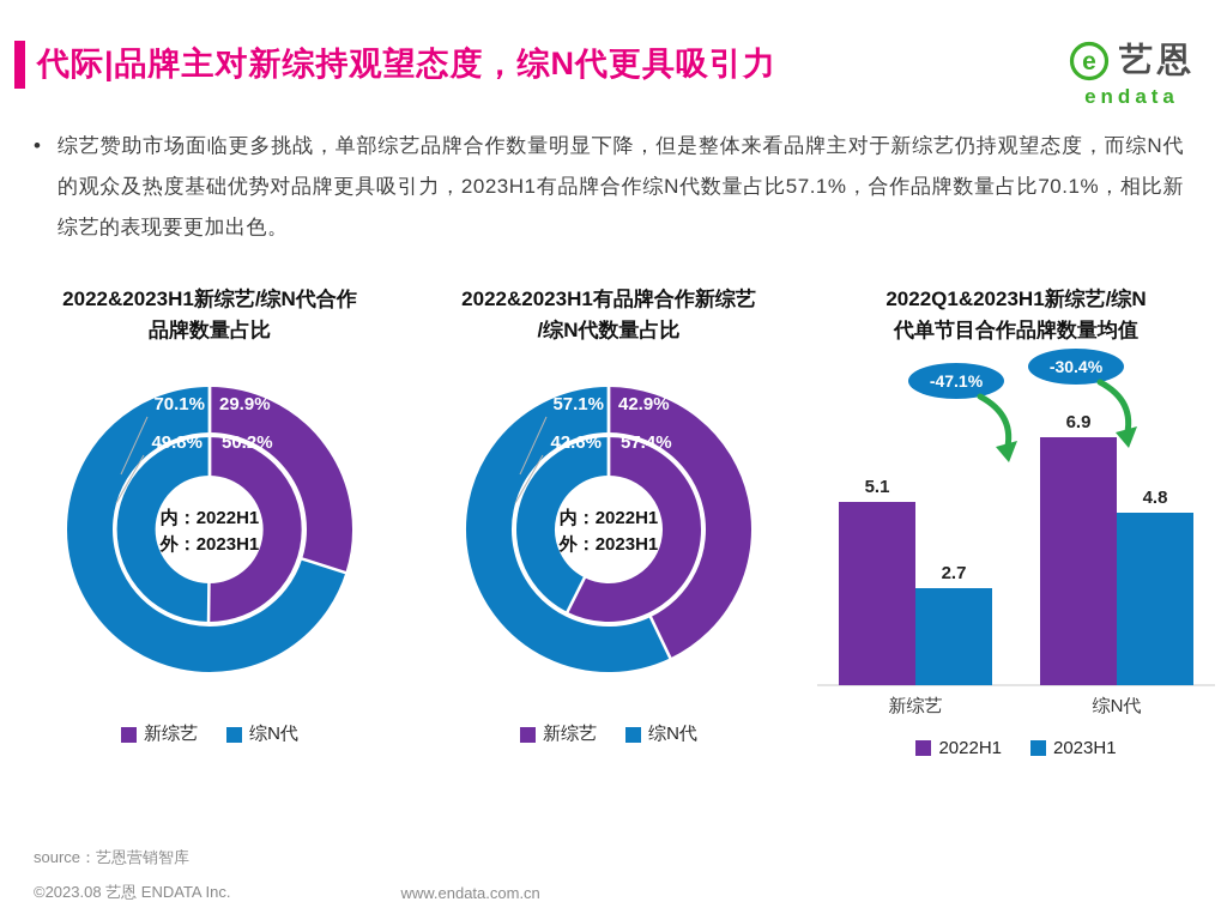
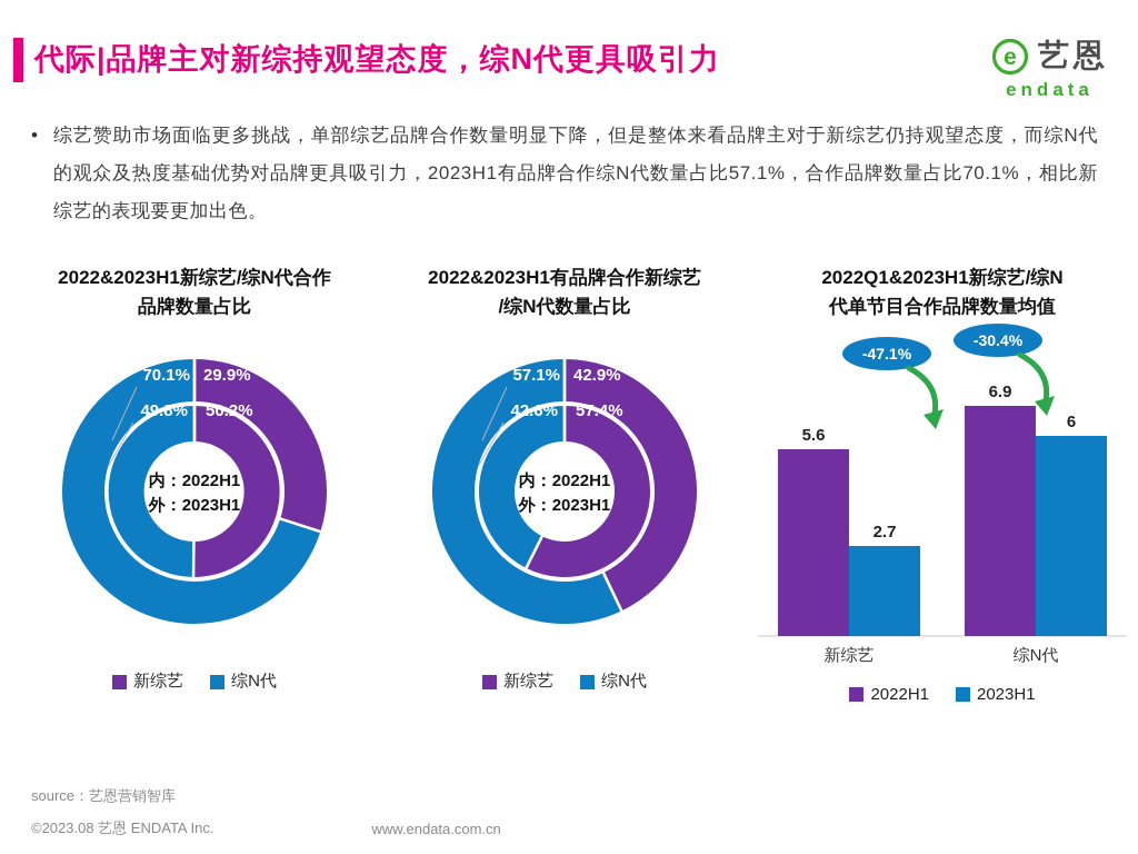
2022Q1&2023H1新综艺/综N代单节目合作品牌数量均值/2022H1/新综艺: 5.1 -> 5.6
2022Q1&2023H1新综艺/综N代单节目合作品牌数量均值/2023H1/综N代: 4.8 -> 6
